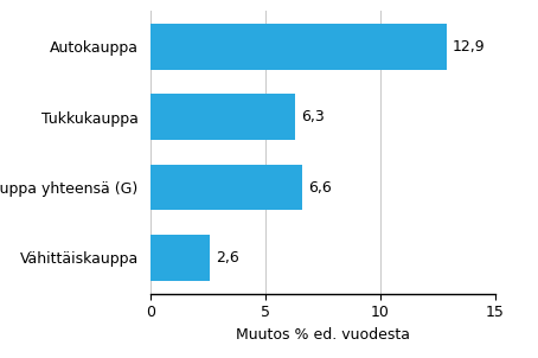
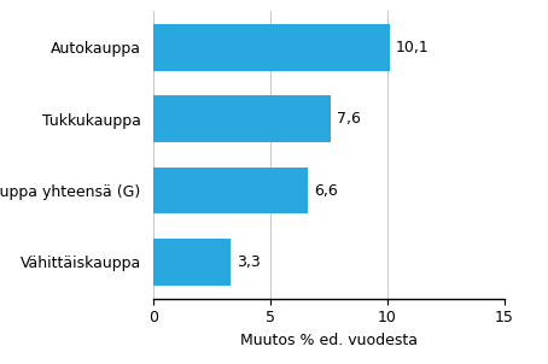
Autokauppa: 12,9 -> 10,1
Tukkukauppa: 6,3 -> 7,6
Vähittäiskauppa: 2,6 -> 3,3
